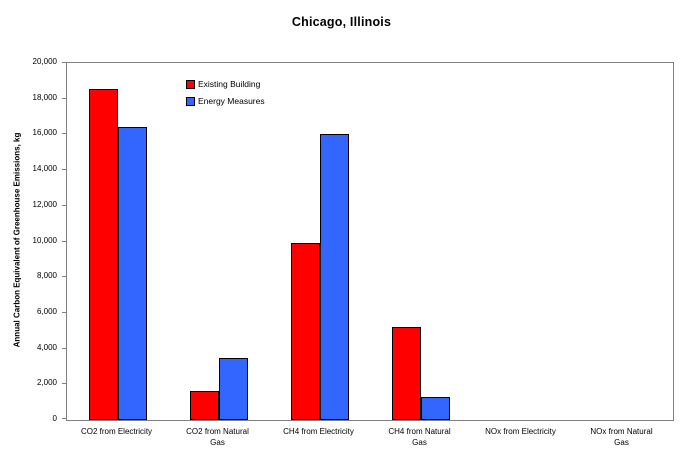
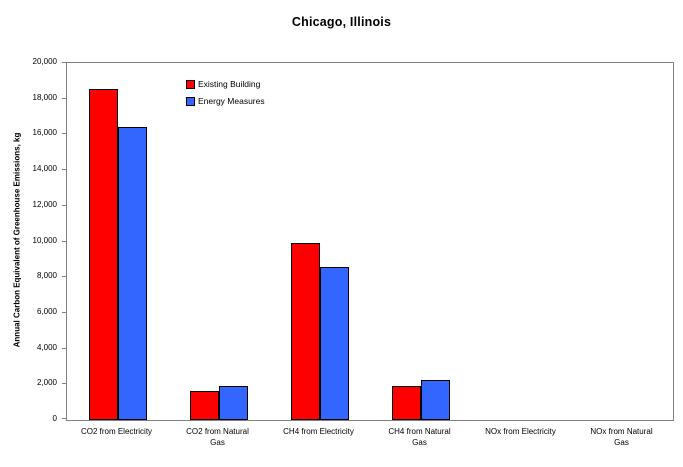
Energy Measures/CO2 from Natural Gas: 3500 -> 1900
Energy Measures/CH4 from Electricity: 16000 -> 8600
Existing Building/CH4 from Natural Gas: 5200 -> 1900
Energy Measures/CH4 from Natural Gas: 1300 -> 2200
